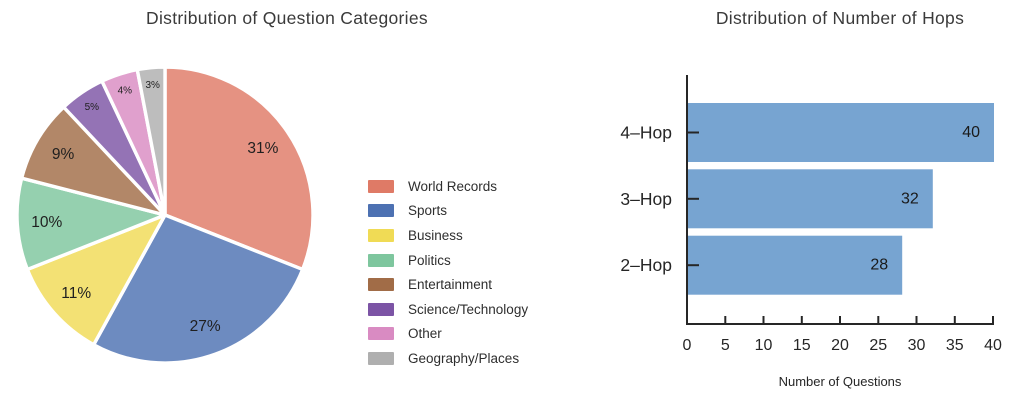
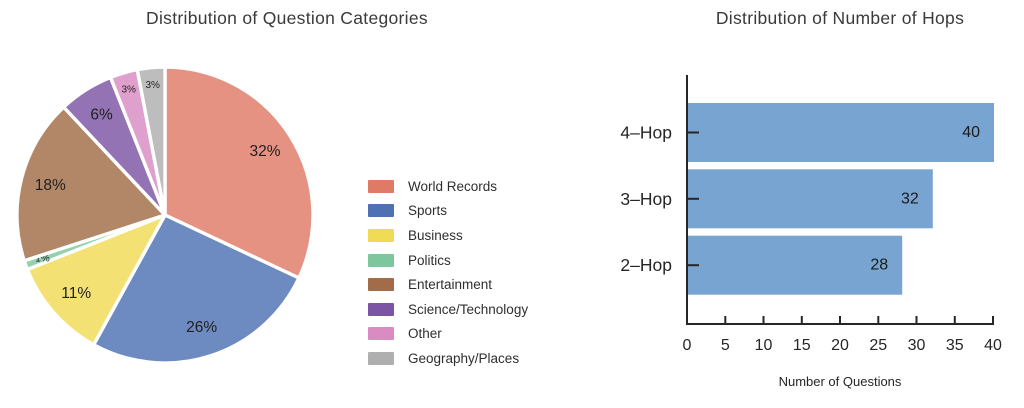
Distribution of Question Categories/World Records: 31% -> 32%
Distribution of Question Categories/Sports: 27% -> 26%
Distribution of Question Categories/Politics: 10% -> 1%
Distribution of Question Categories/Entertainment: 9% -> 18%
Distribution of Question Categories/Science/Technology: 5% -> 6%
Distribution of Question Categories/Other: 4% -> 3%
